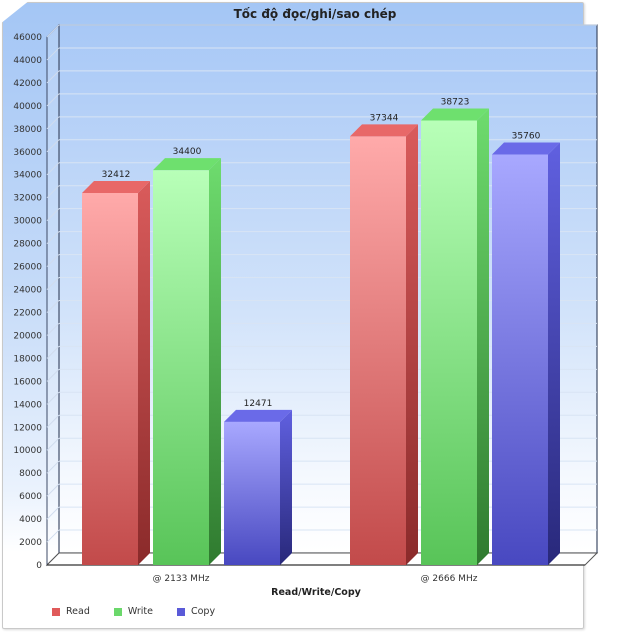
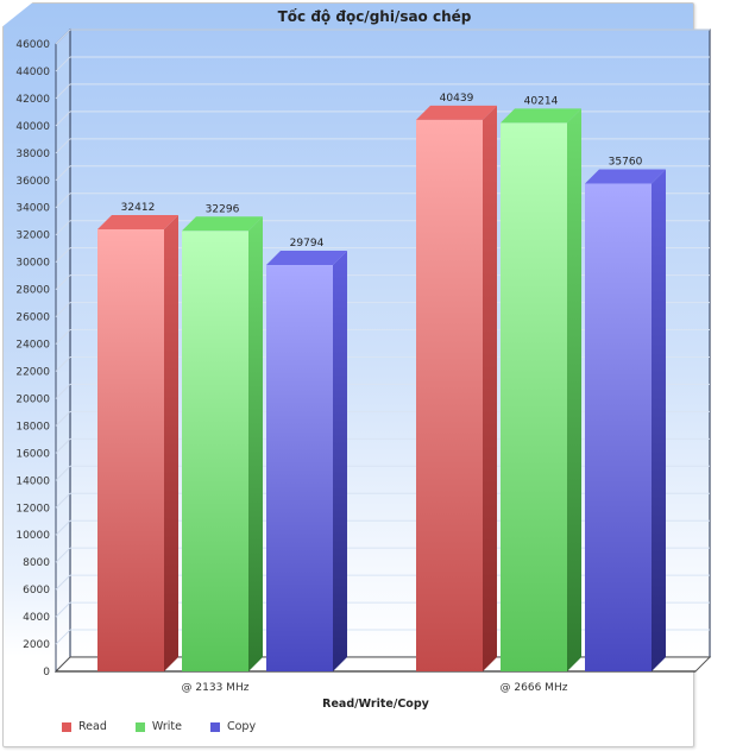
Write/@ 2133 MHz: 34400 -> 32296
Copy/@ 2133 MHz: 12471 -> 29794
Read/@ 2666 MHz: 37344 -> 40439
Write/@ 2666 MHz: 38723 -> 40214
